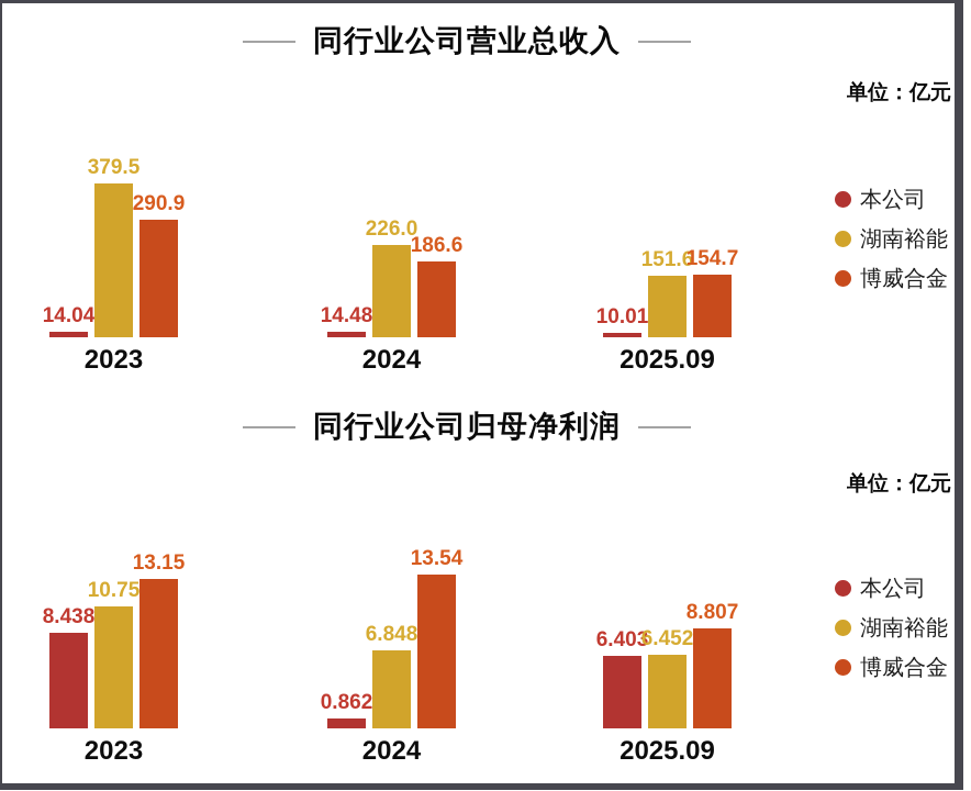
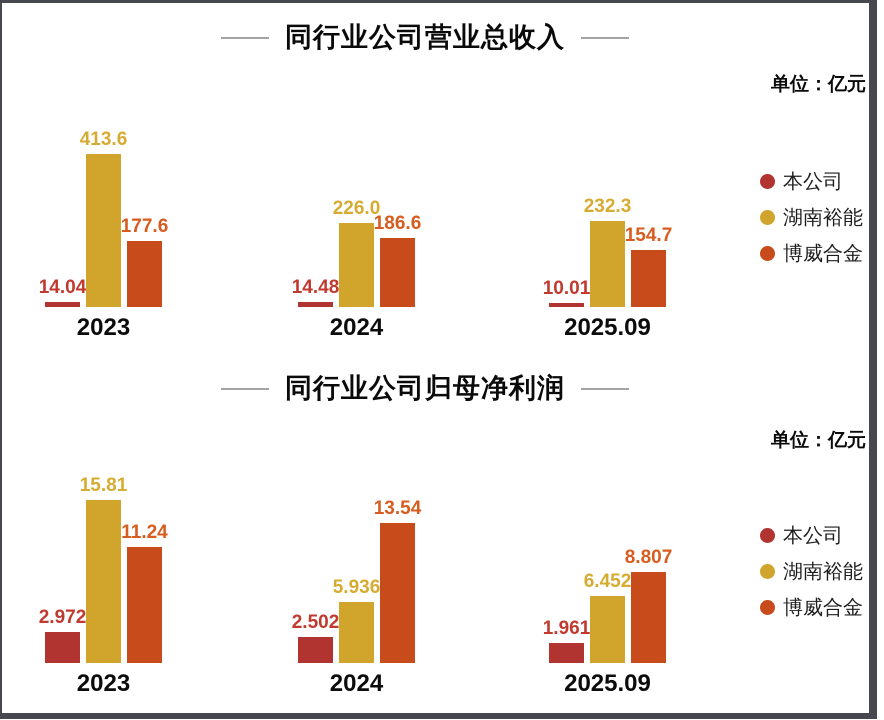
同行业公司营业总收入/湖南裕能/2023: 379.5 -> 413.6
同行业公司营业总收入/博威合金/2023: 290.9 -> 177.6
同行业公司营业总收入/湖南裕能/2025.09: 151.6 -> 232.3
同行业公司归母净利润/本公司/2023: 8.438 -> 2.972
同行业公司归母净利润/湖南裕能/2023: 10.75 -> 15.81
同行业公司归母净利润/博威合金/2023: 13.15 -> 11.24
同行业公司归母净利润/本公司/2024: 0.862 -> 2.502
同行业公司归母净利润/湖南裕能/2024: 6.848 -> 5.936
同行业公司归母净利润/本公司/2025.09: 6.403 -> 1.961
